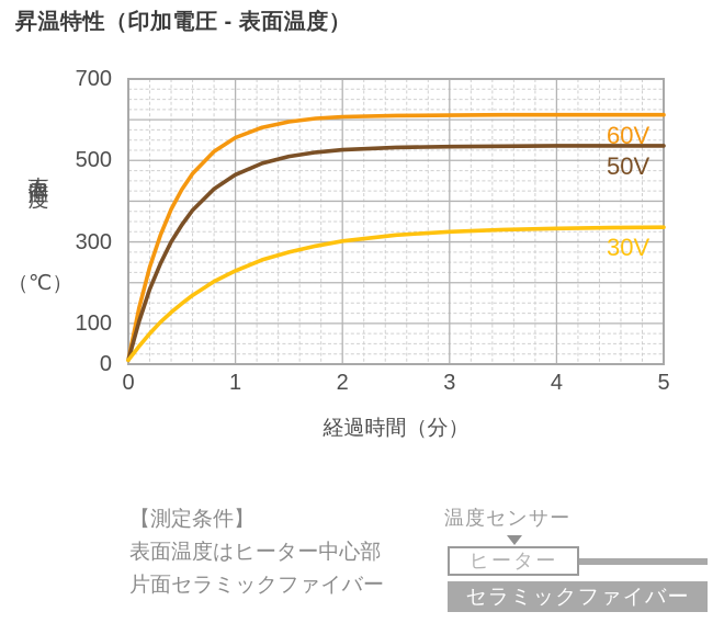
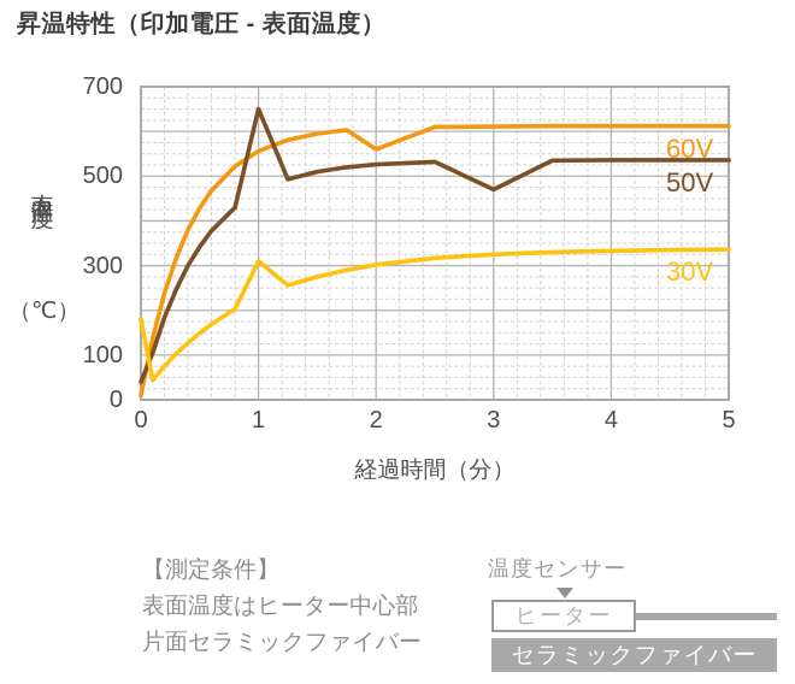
50V/0: 10 -> 40
30V/0: 10 -> 180
50V/1: 460 -> 650
30V/1: 230 -> 310
60V/2: 610 -> 560
50V/3: 530 -> 470
